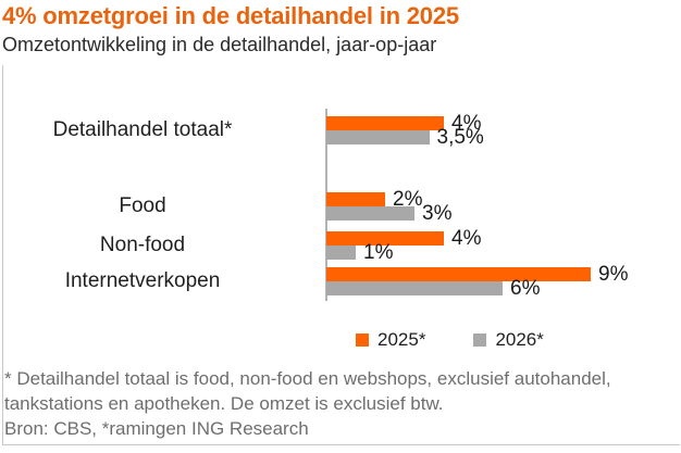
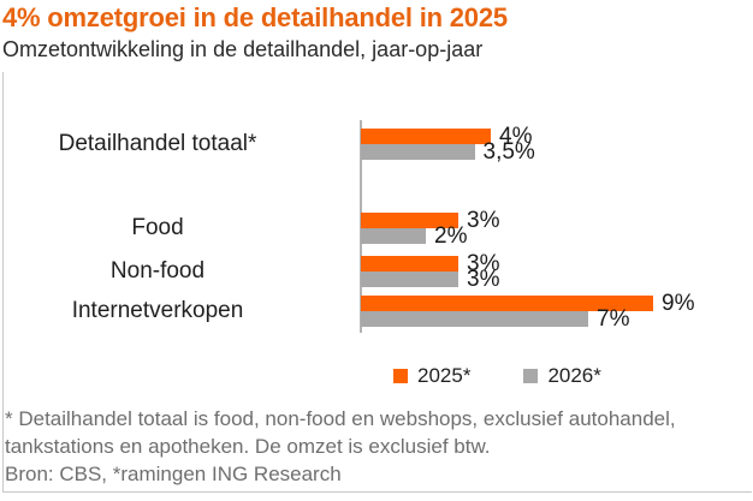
2025*/Food: 2% -> 3%
2026*/Food: 3% -> 2%
2025*/Non-food: 4% -> 3%
2026*/Non-food: 1% -> 3%
2026*/Internetverkopen: 6% -> 7%
